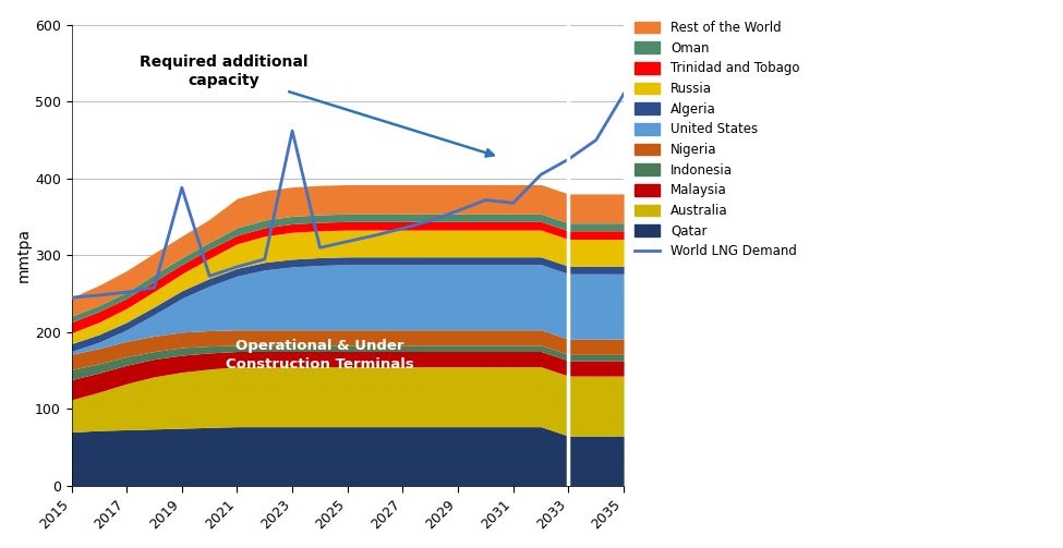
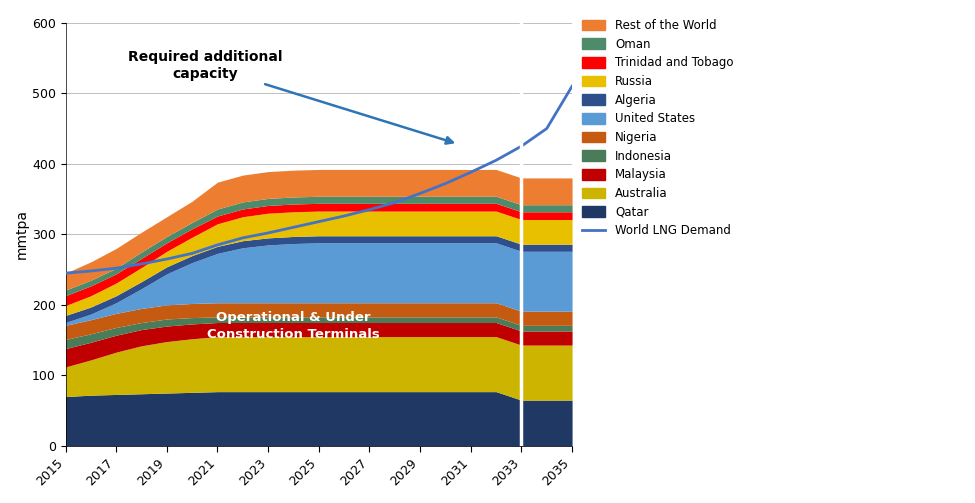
World LNG Demand/2019: 388 -> 265
World LNG Demand/2023: 462 -> 302
World LNG Demand/2031: 368 -> 388
